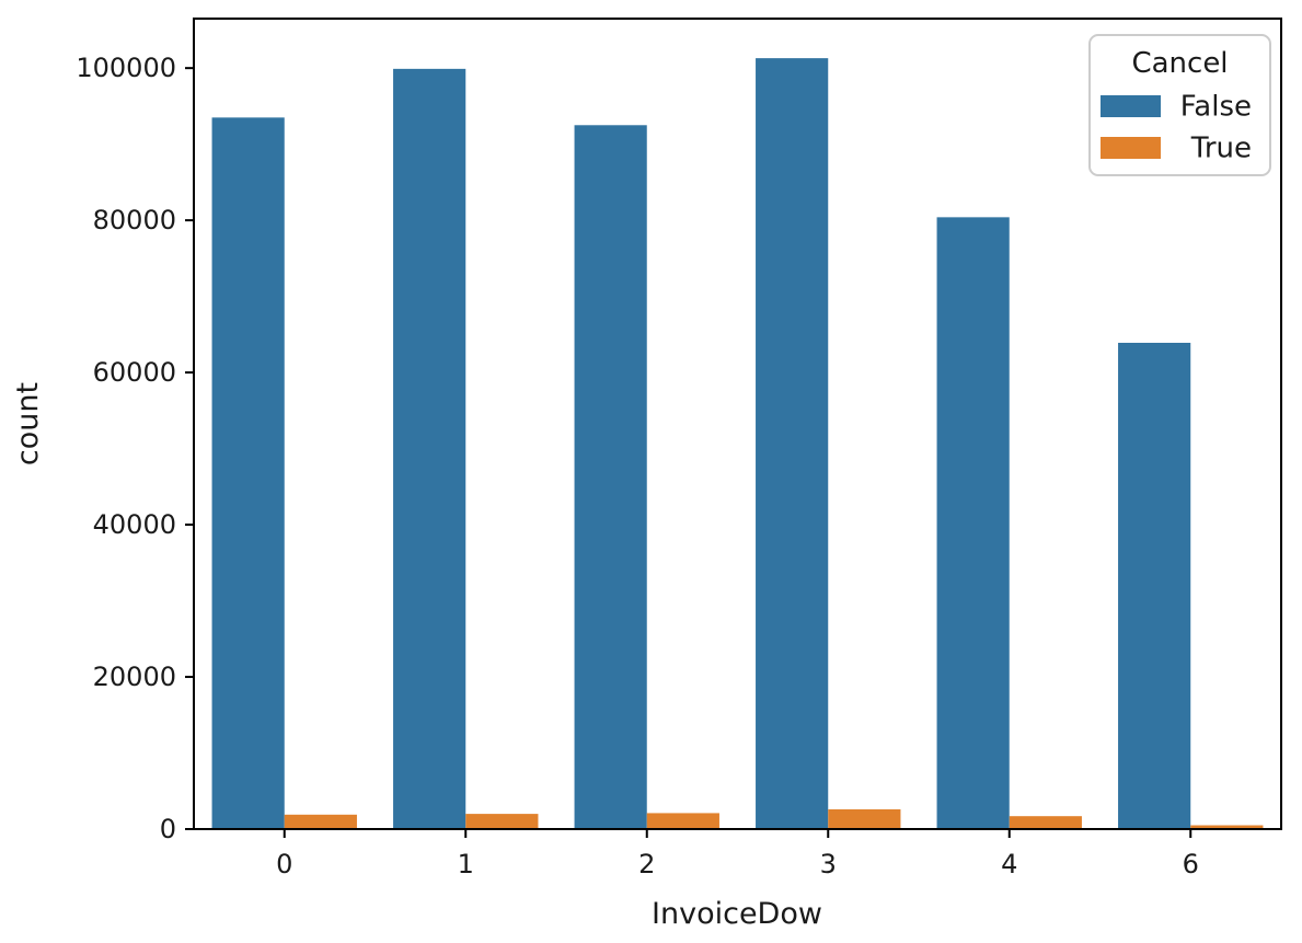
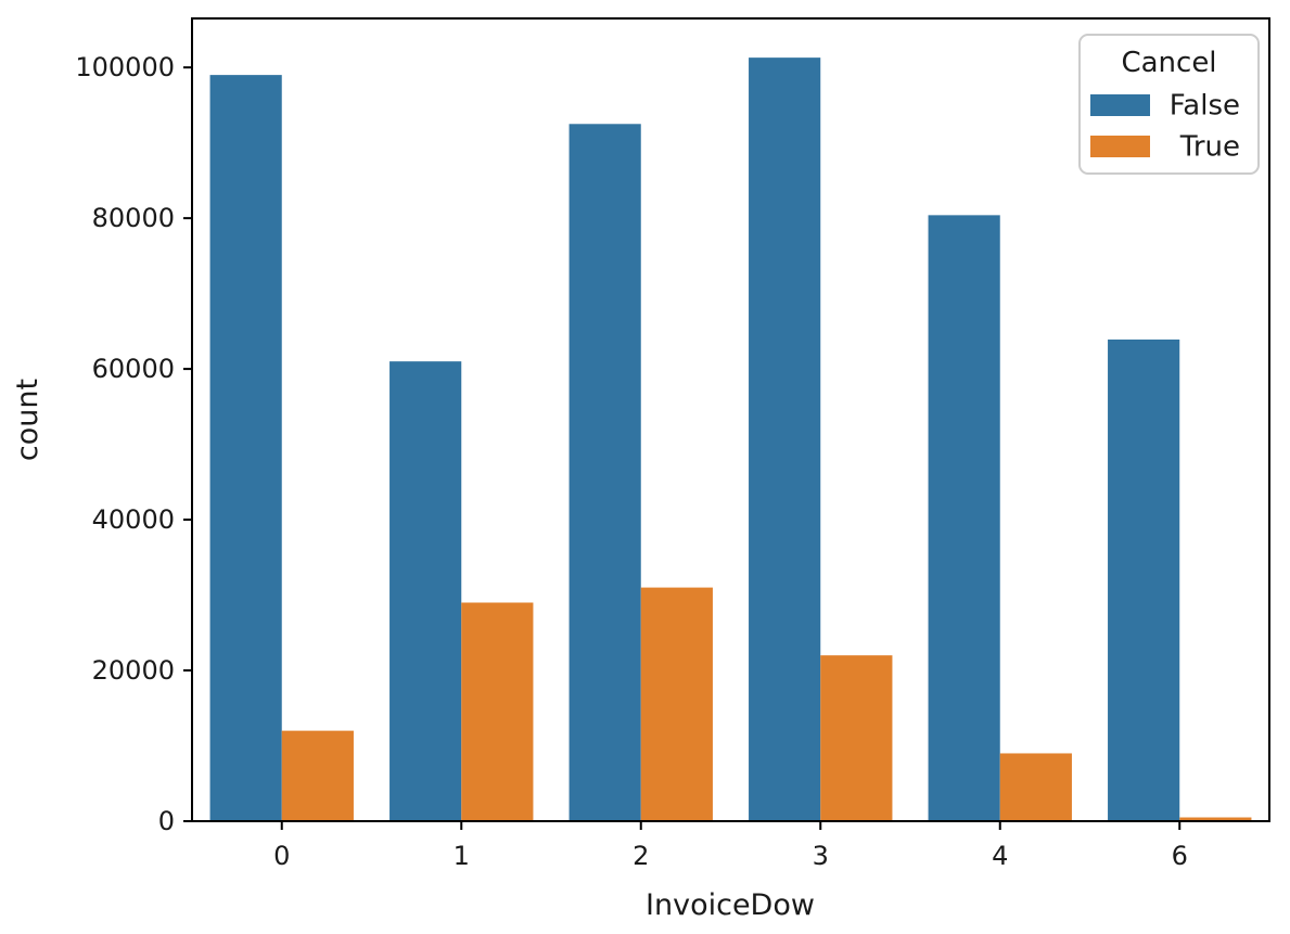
False/0: 94000 -> 99000
True/0: 2000 -> 12000
False/1: 100000 -> 61000
True/1: 2000 -> 29000
True/2: 2000 -> 31000
True/3: 3000 -> 22000
True/4: 2000 -> 9000
